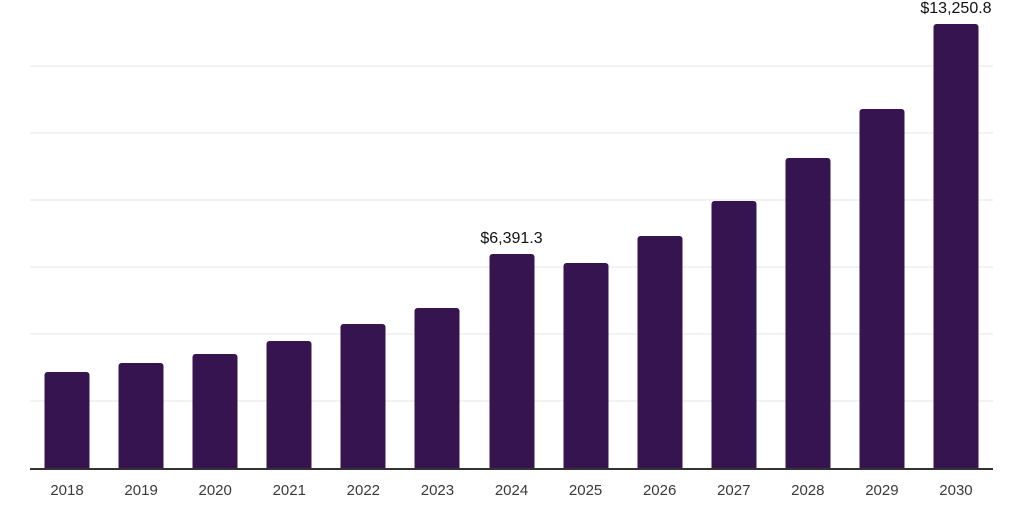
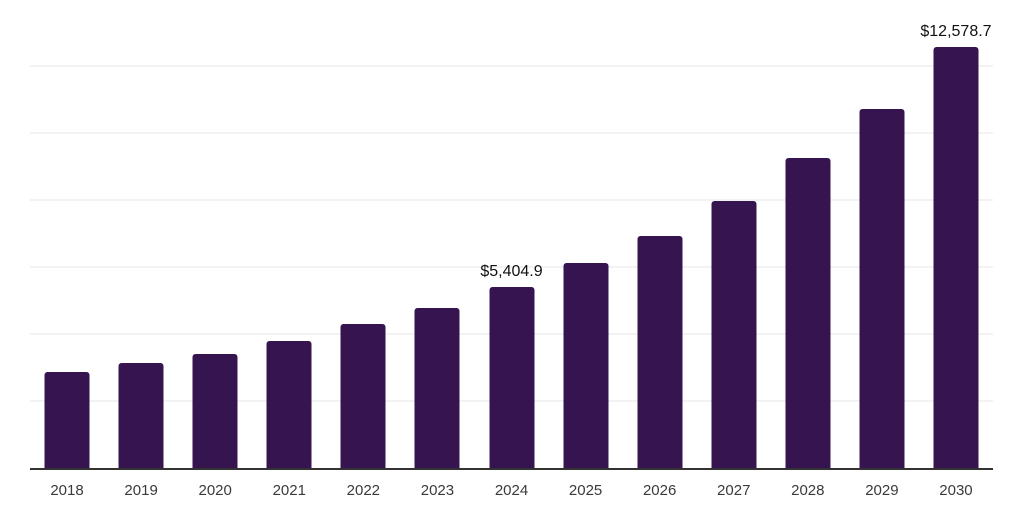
2024: $6,391.3 -> $5,404.9
2030: $13,250.8 -> $12,578.7
